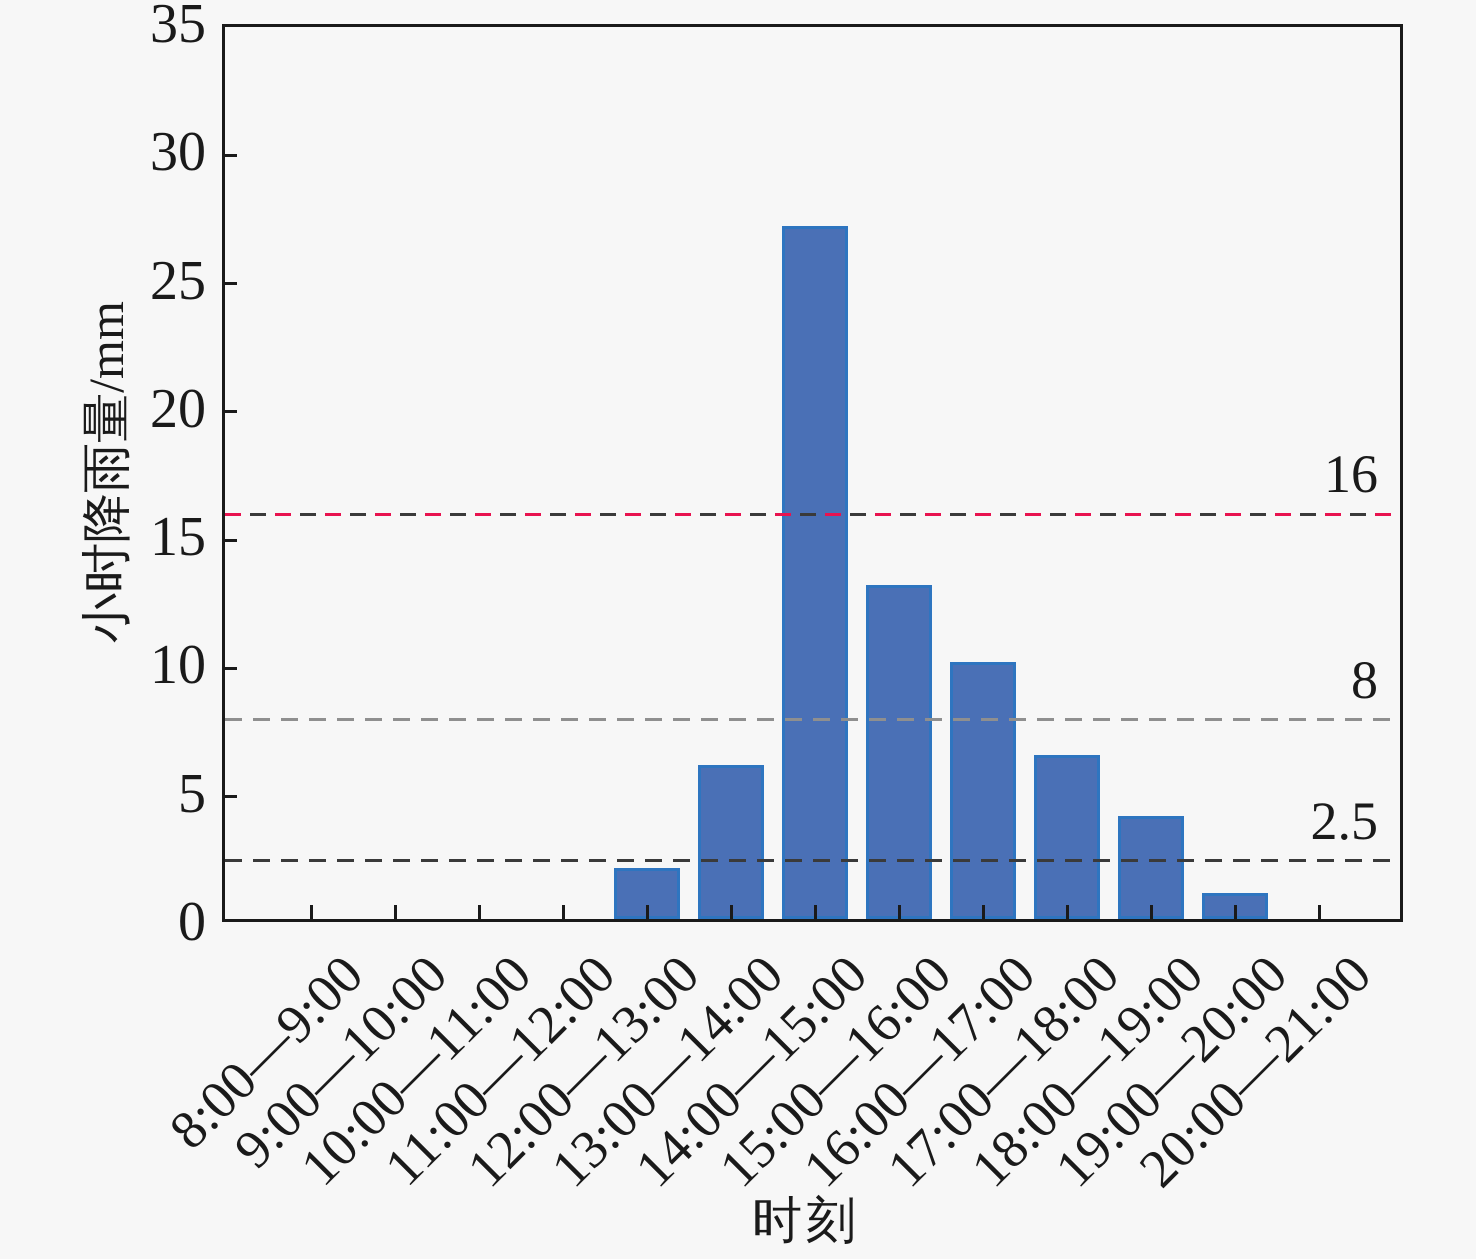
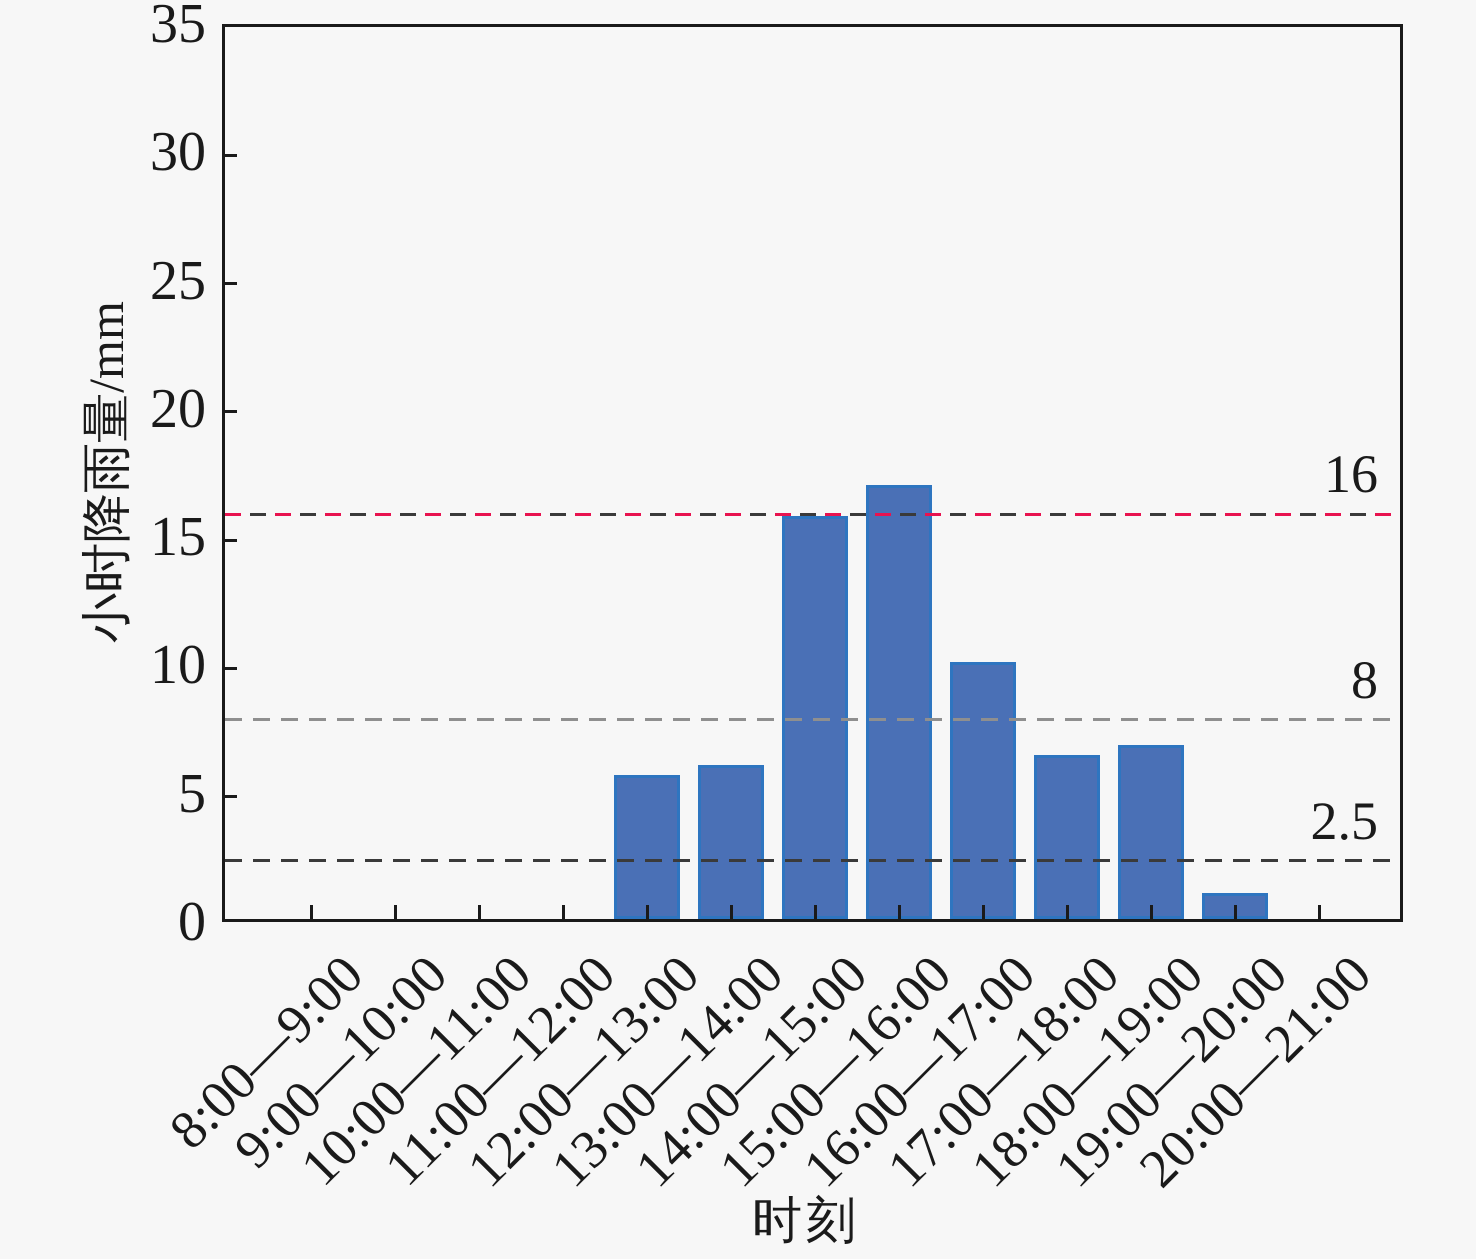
12:00—13:00: 2.0 -> 5.6
14:00—15:00: 27.0 -> 15.7
15:00—16:00: 13.0 -> 16.9
18:00—19:00: 4.0 -> 6.8
